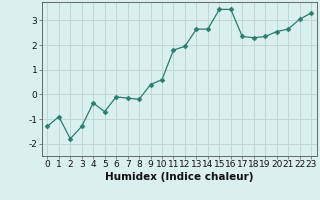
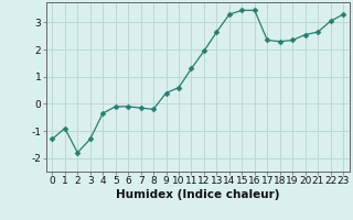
5: -0.70 -> -0.10
11: 1.80 -> 1.30
14: 2.65 -> 3.30
